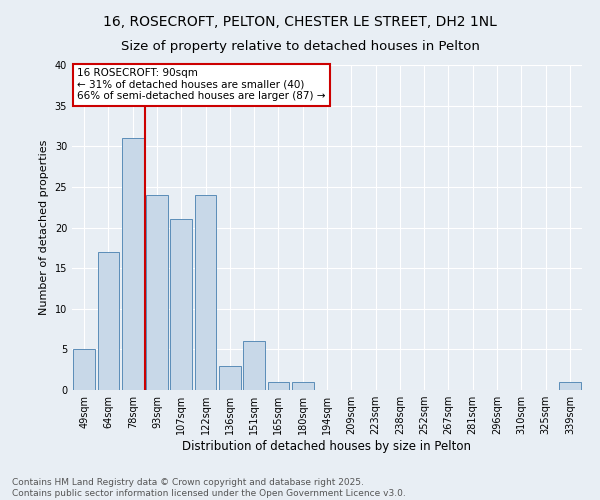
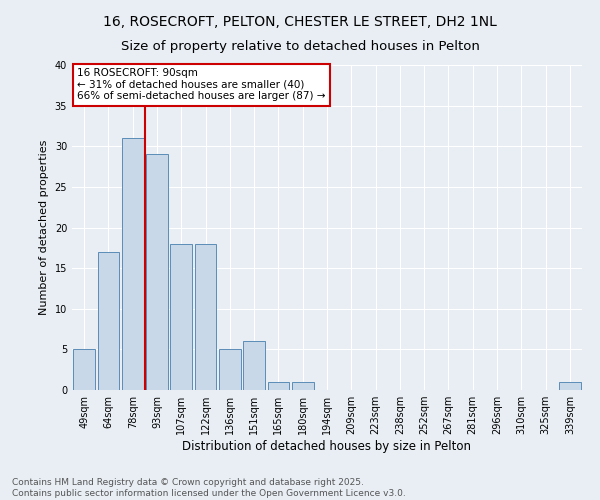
93sqm: 24 -> 29
107sqm: 21 -> 18
122sqm: 24 -> 18
136sqm: 3 -> 5
